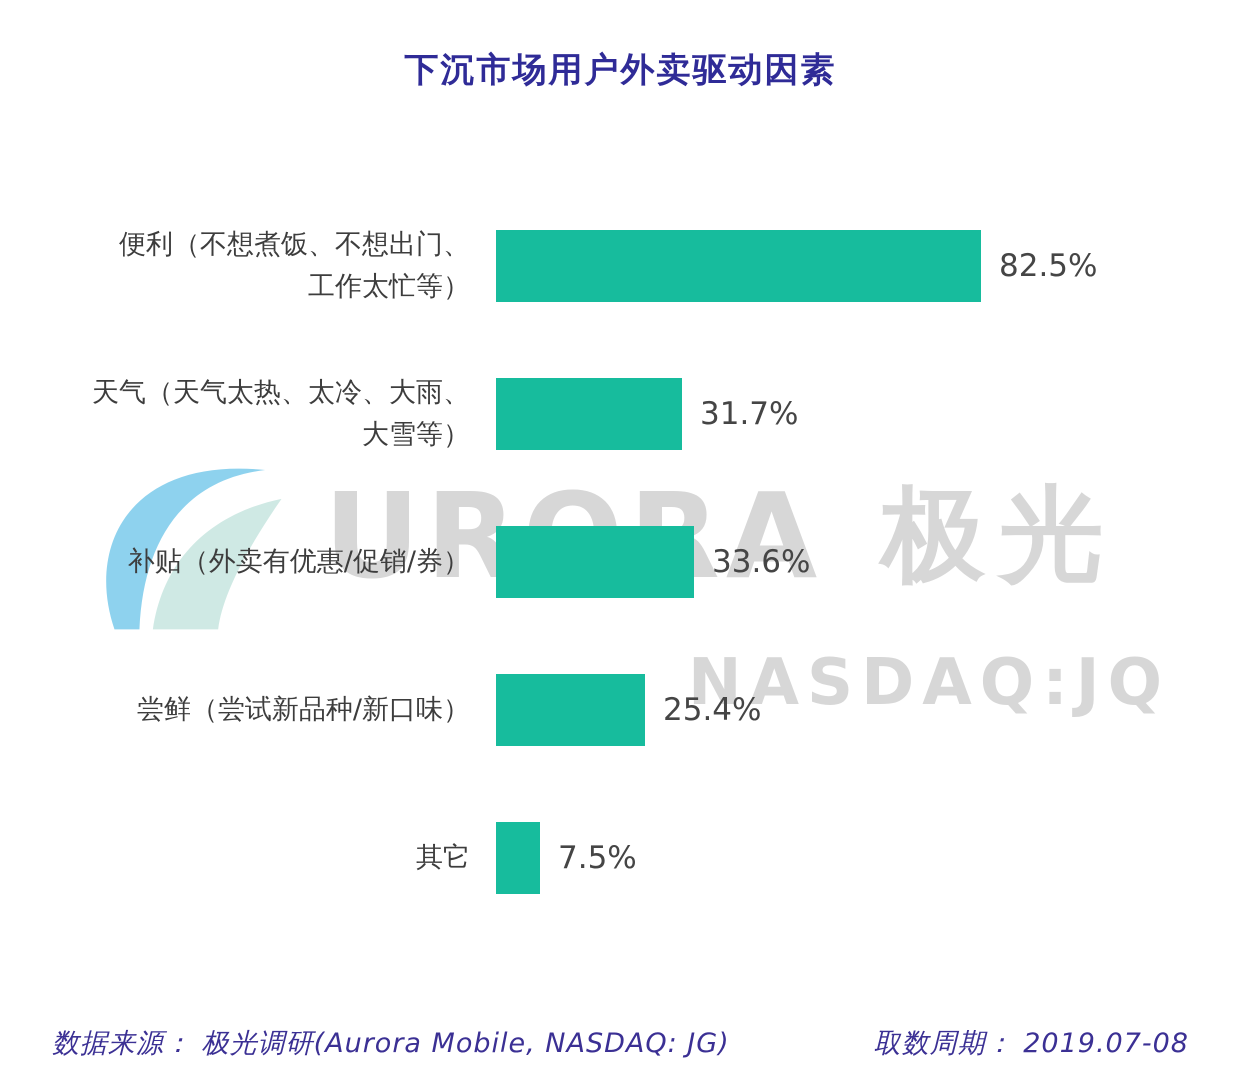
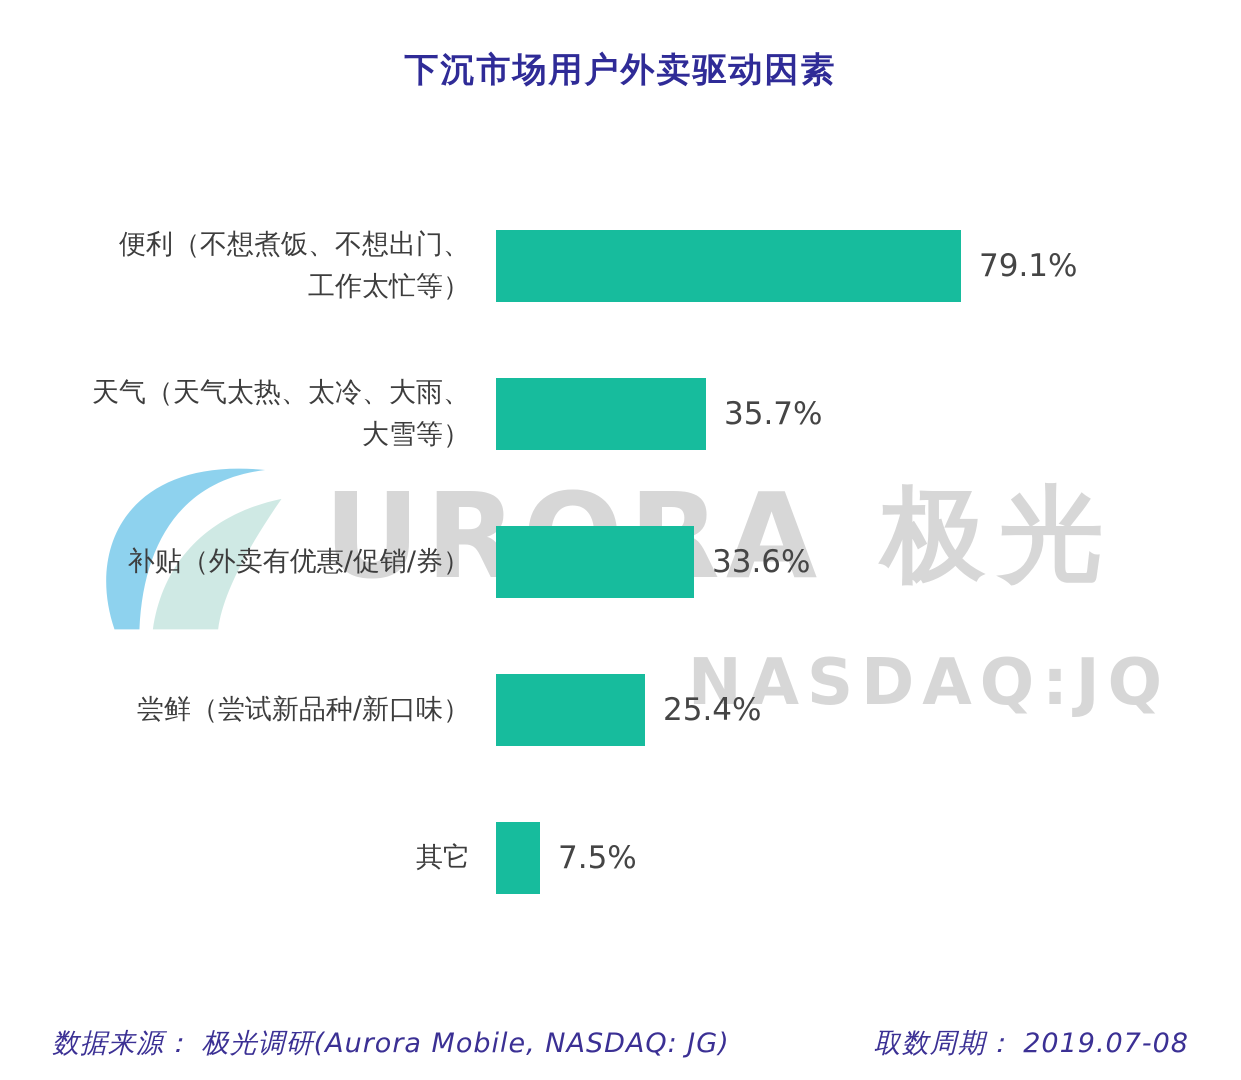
便利（不想煮饭、不想出门、 工作太忙等）: 82.5% -> 79.1%
天气（天气太热、太冷、大雨、 大雪等）: 31.7% -> 35.7%
